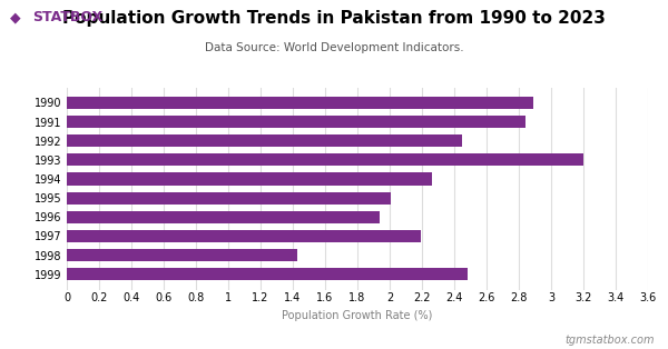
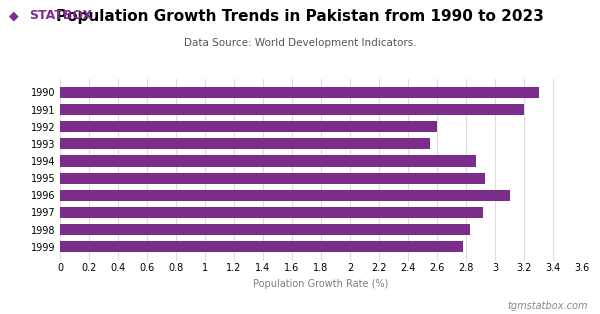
1990: 2.89 -> 3.30
1991: 2.84 -> 3.20
1992: 2.45 -> 2.60
1993: 3.20 -> 2.55
1994: 2.26 -> 2.87
1995: 2.01 -> 2.93
1996: 1.94 -> 3.10
1997: 2.19 -> 2.92
1998: 1.43 -> 2.83
1999: 2.48 -> 2.78
